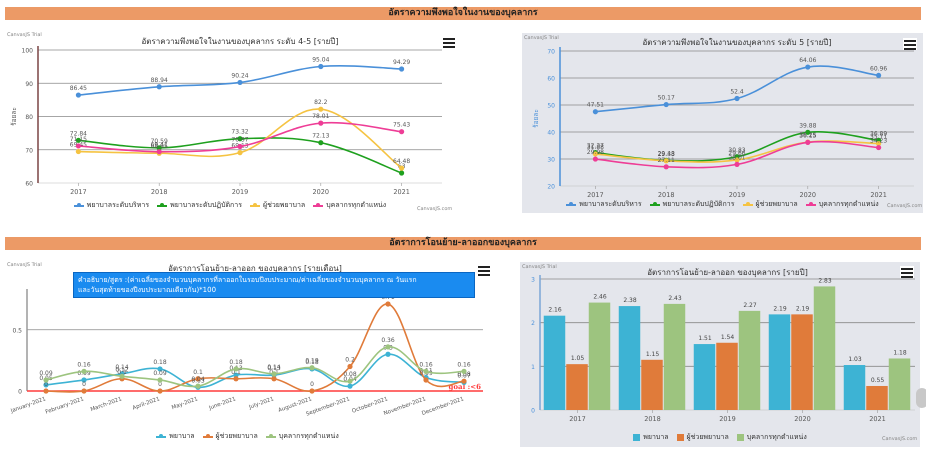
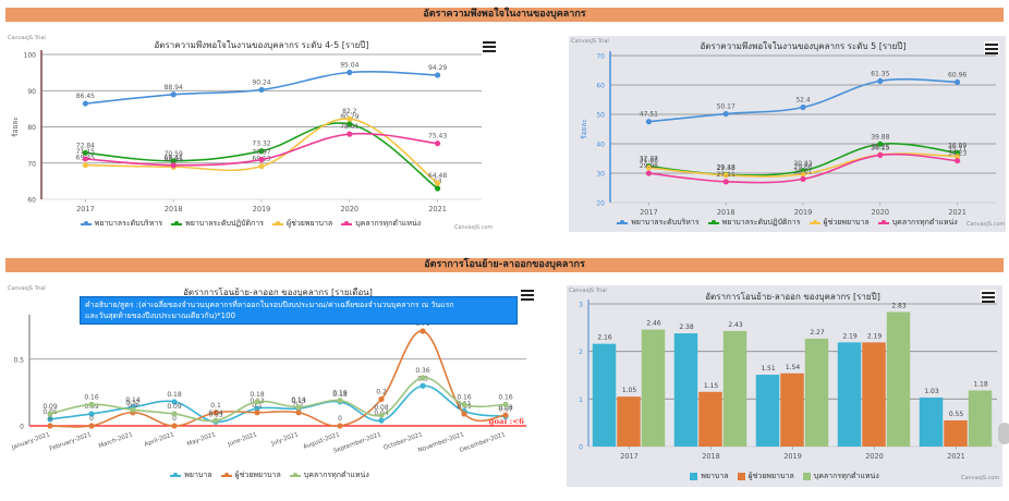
อัตราความพึงพอใจในงานของบุคลากร ระดับ 4-5 [รายปี]/พยาบาลระดับปฏิบัติการ/2020: 72.13 -> 80.79
อัตราความพึงพอใจในงานของบุคลากร ระดับ 5 [รายปี]/พยาบาลระดับบริหาร/2020: 64.06 -> 61.35
